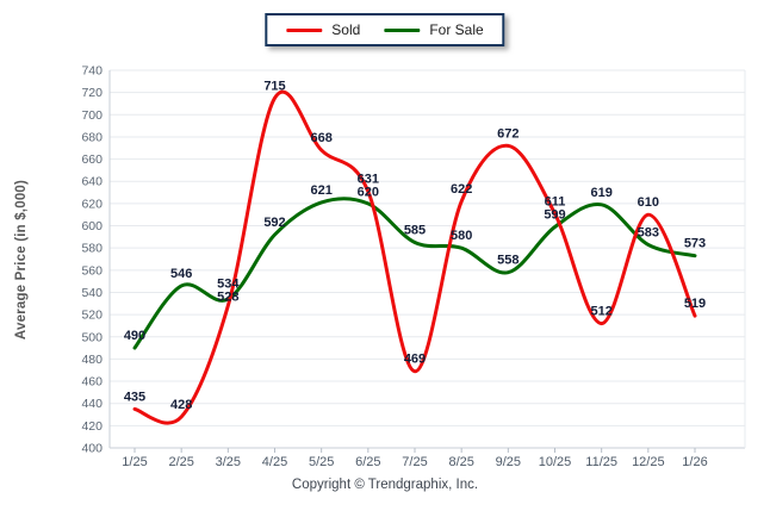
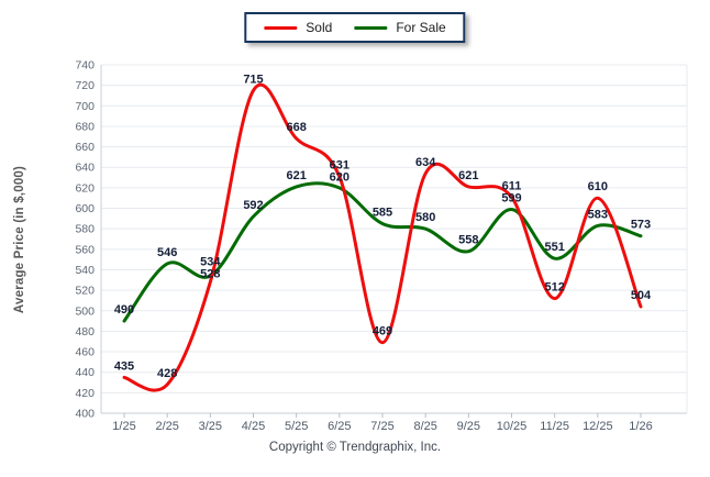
Sold/8/25: 622 -> 634
Sold/9/25: 672 -> 621
For Sale/11/25: 619 -> 551
Sold/1/26: 519 -> 504
